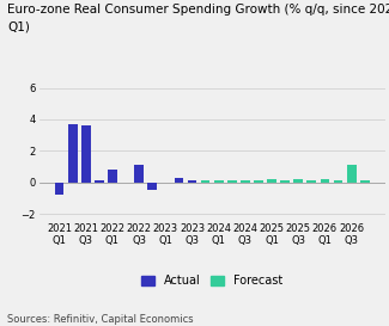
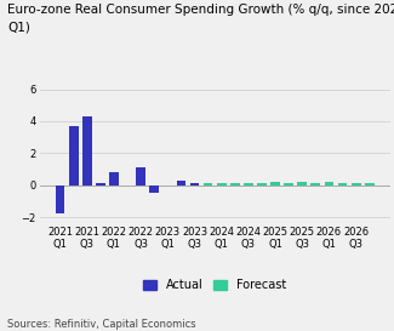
Actual/2021 Q1: -0.8 -> -1.8
Actual/2021 Q3: 3.6 -> 4.3
Forecast/2026 Q3: 1.1 -> 0.1
